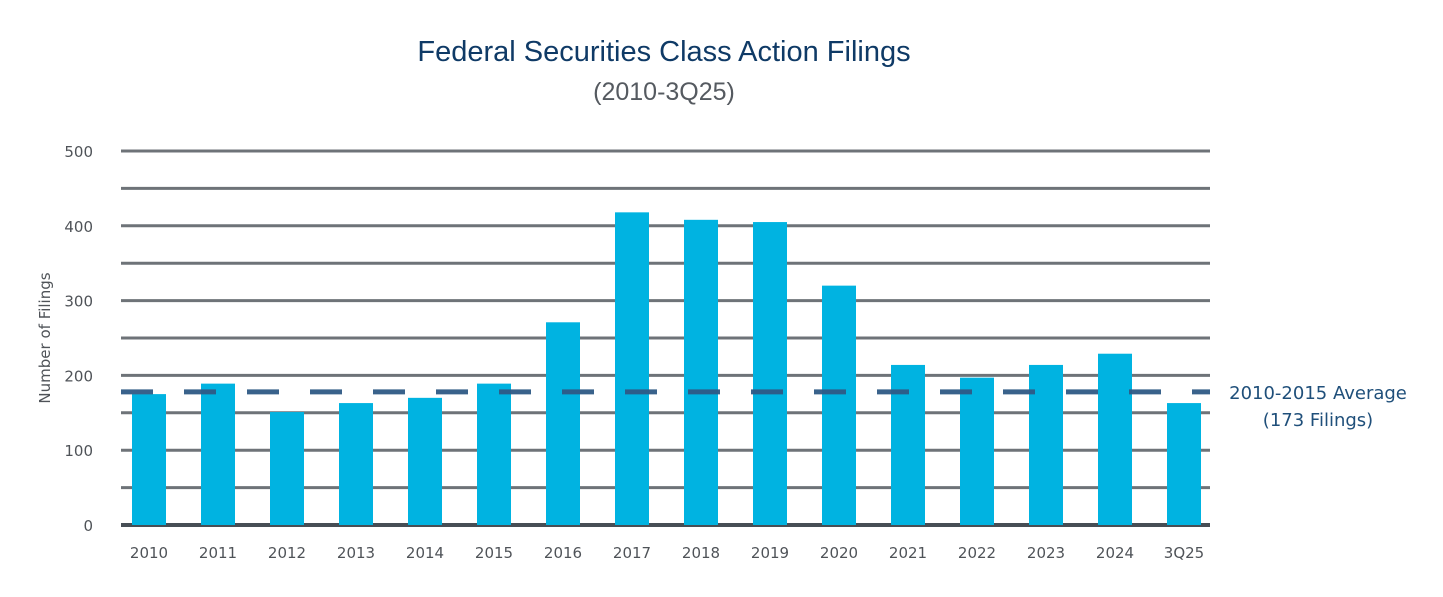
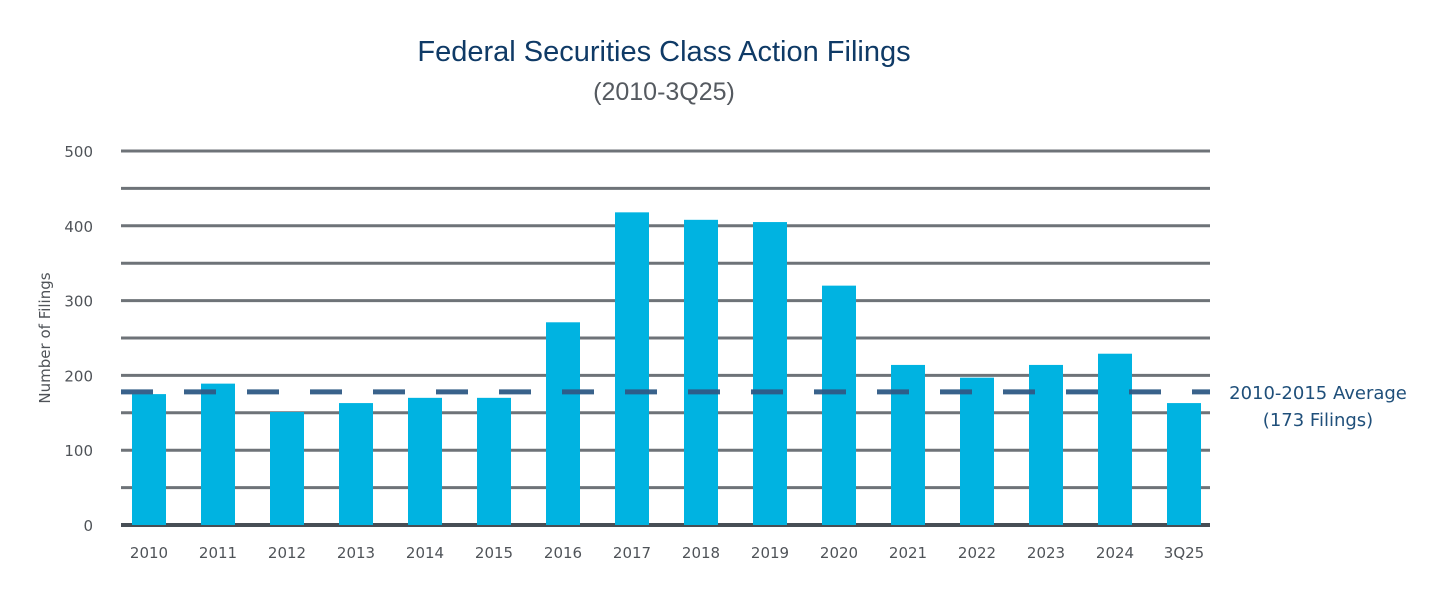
2015: 190 -> 170
